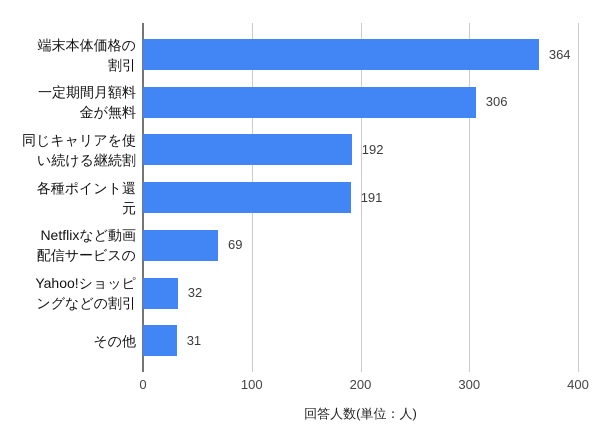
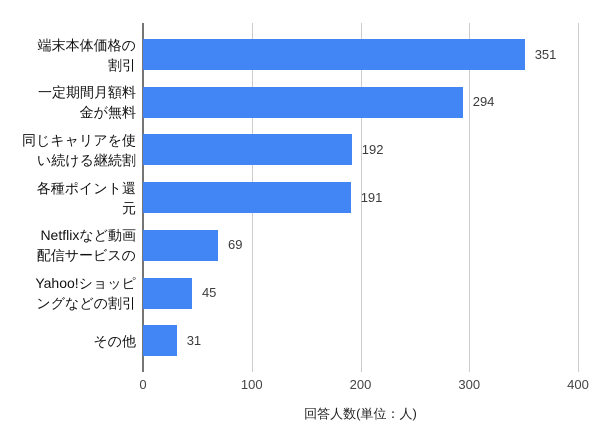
端末本体価格の割引: 364 -> 351
一定期間月額料金が無料: 306 -> 294
Yahoo!ショッピングなどの割引: 32 -> 45
